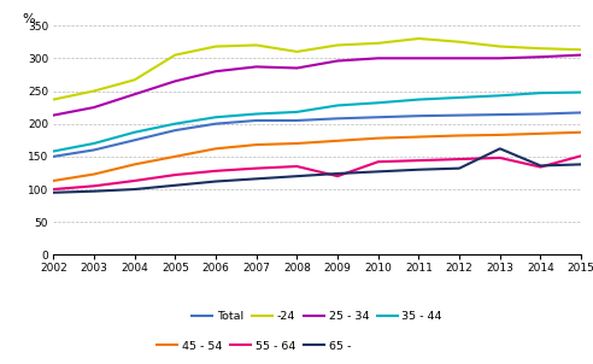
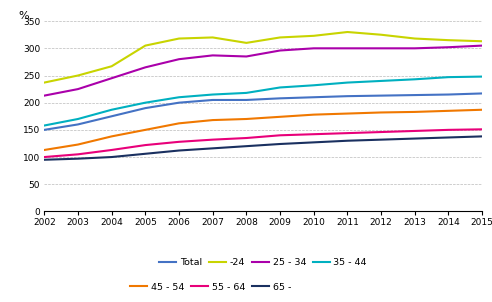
55 - 64/2009: 120 -> 140
65 -/2013: 162 -> 134
55 - 64/2014: 134 -> 150
